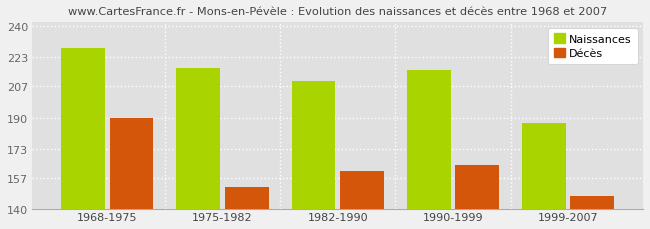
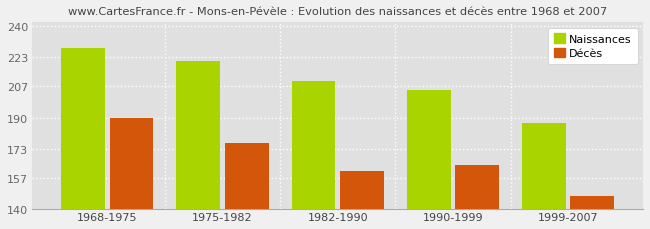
Naissances/1975-1982: 217 -> 221
Décès/1975-1982: 152 -> 176
Naissances/1990-1999: 216 -> 205
